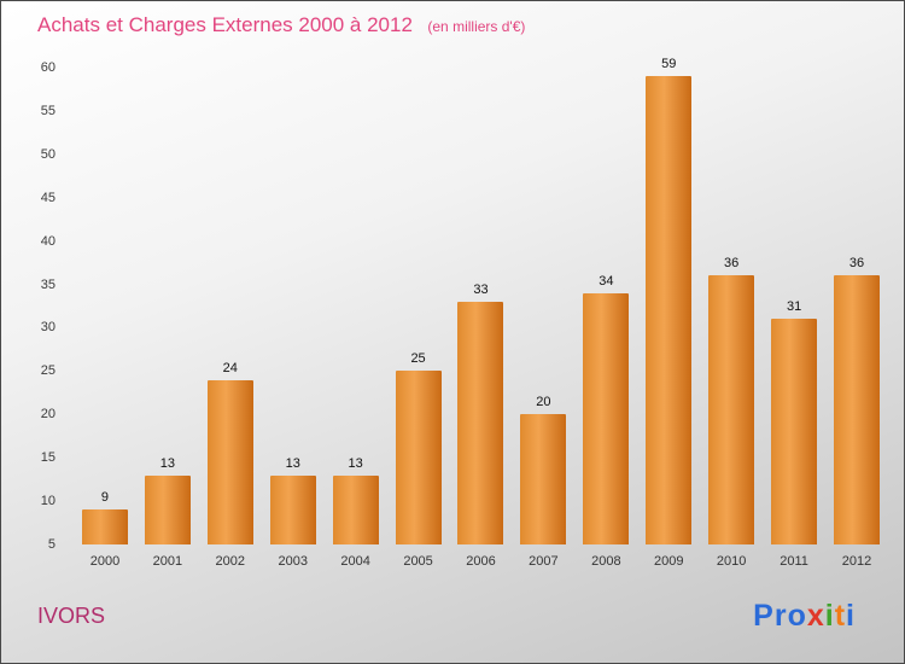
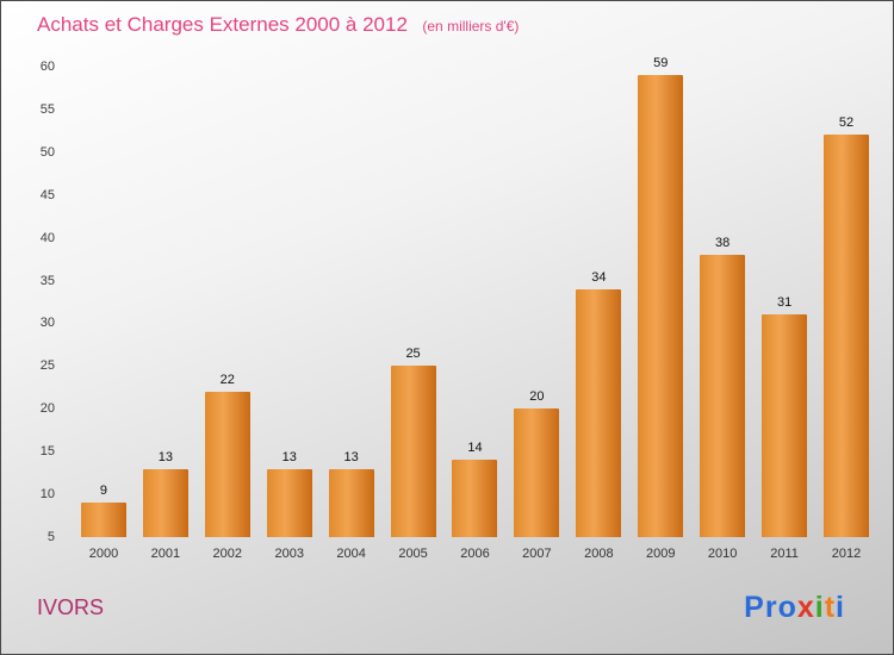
2002: 24 -> 22
2006: 33 -> 14
2010: 36 -> 38
2012: 36 -> 52
